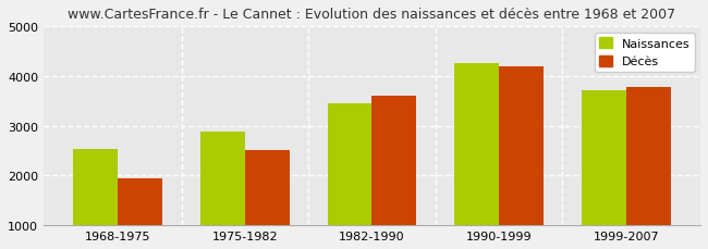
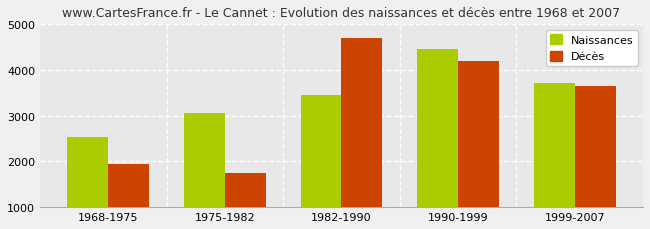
Naissances/1975-1982: 2880 -> 3050
Décès/1975-1982: 2510 -> 1750
Décès/1982-1990: 3600 -> 4700
Naissances/1990-1999: 4260 -> 4450
Décès/1999-2007: 3790 -> 3650
